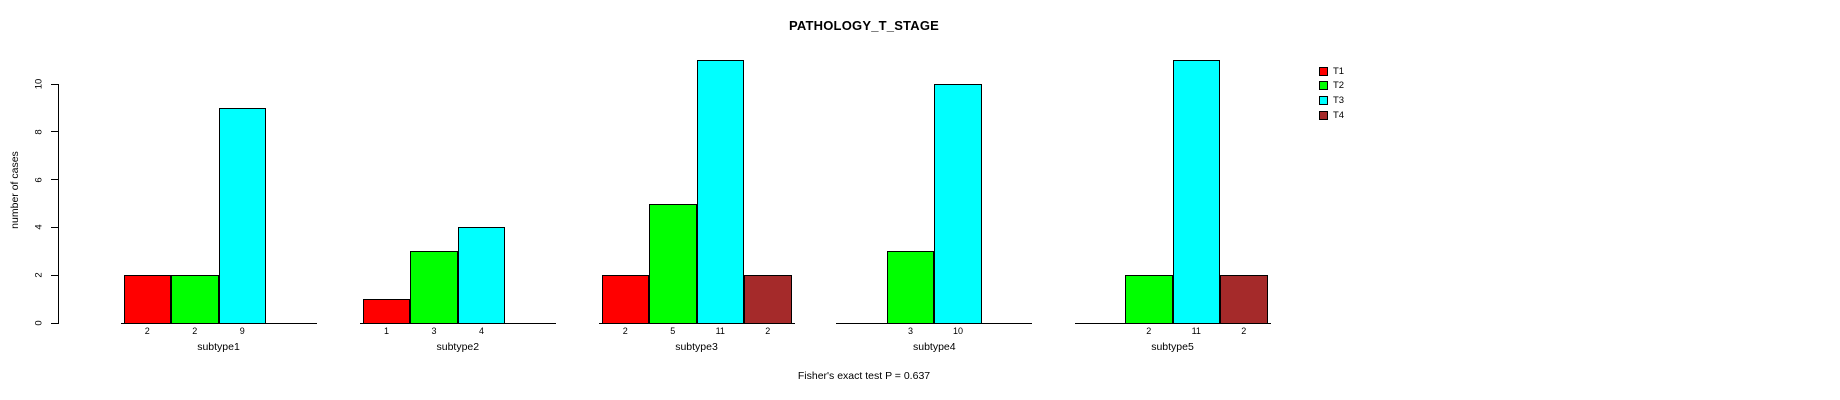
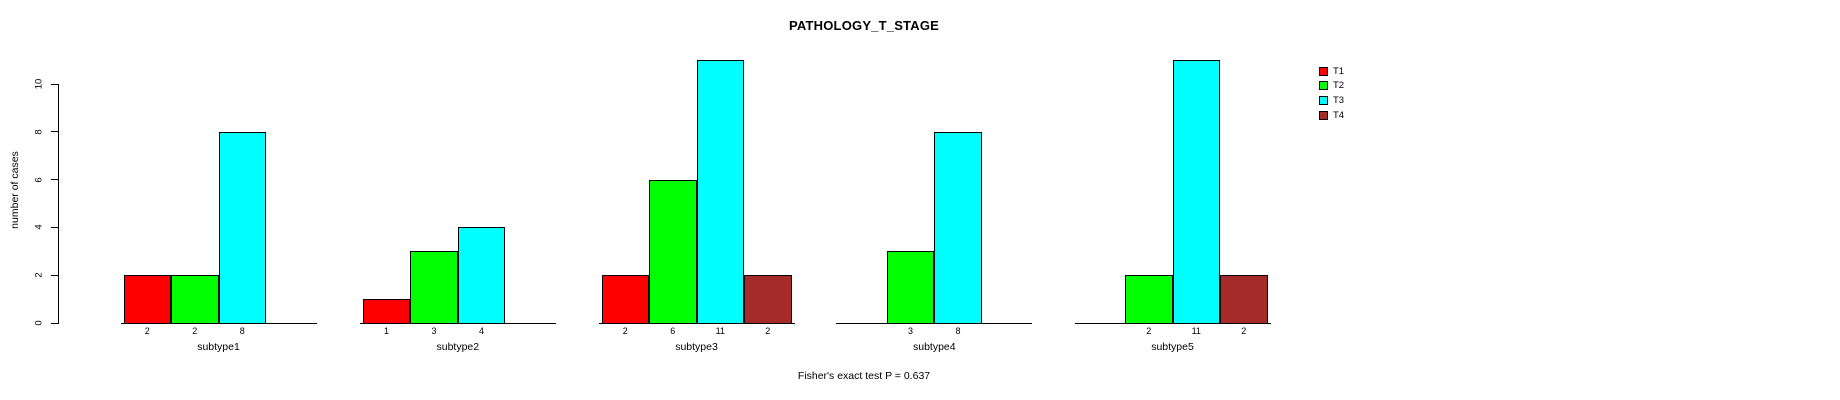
T3/subtype1: 9 -> 8
T2/subtype3: 5 -> 6
T3/subtype4: 10 -> 8
